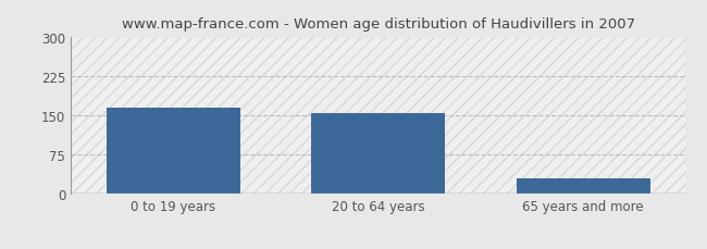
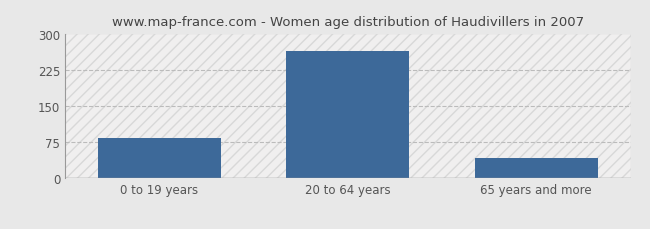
0 to 19 years: 165 -> 83
20 to 64 years: 155 -> 263
65 years and more: 30 -> 42
